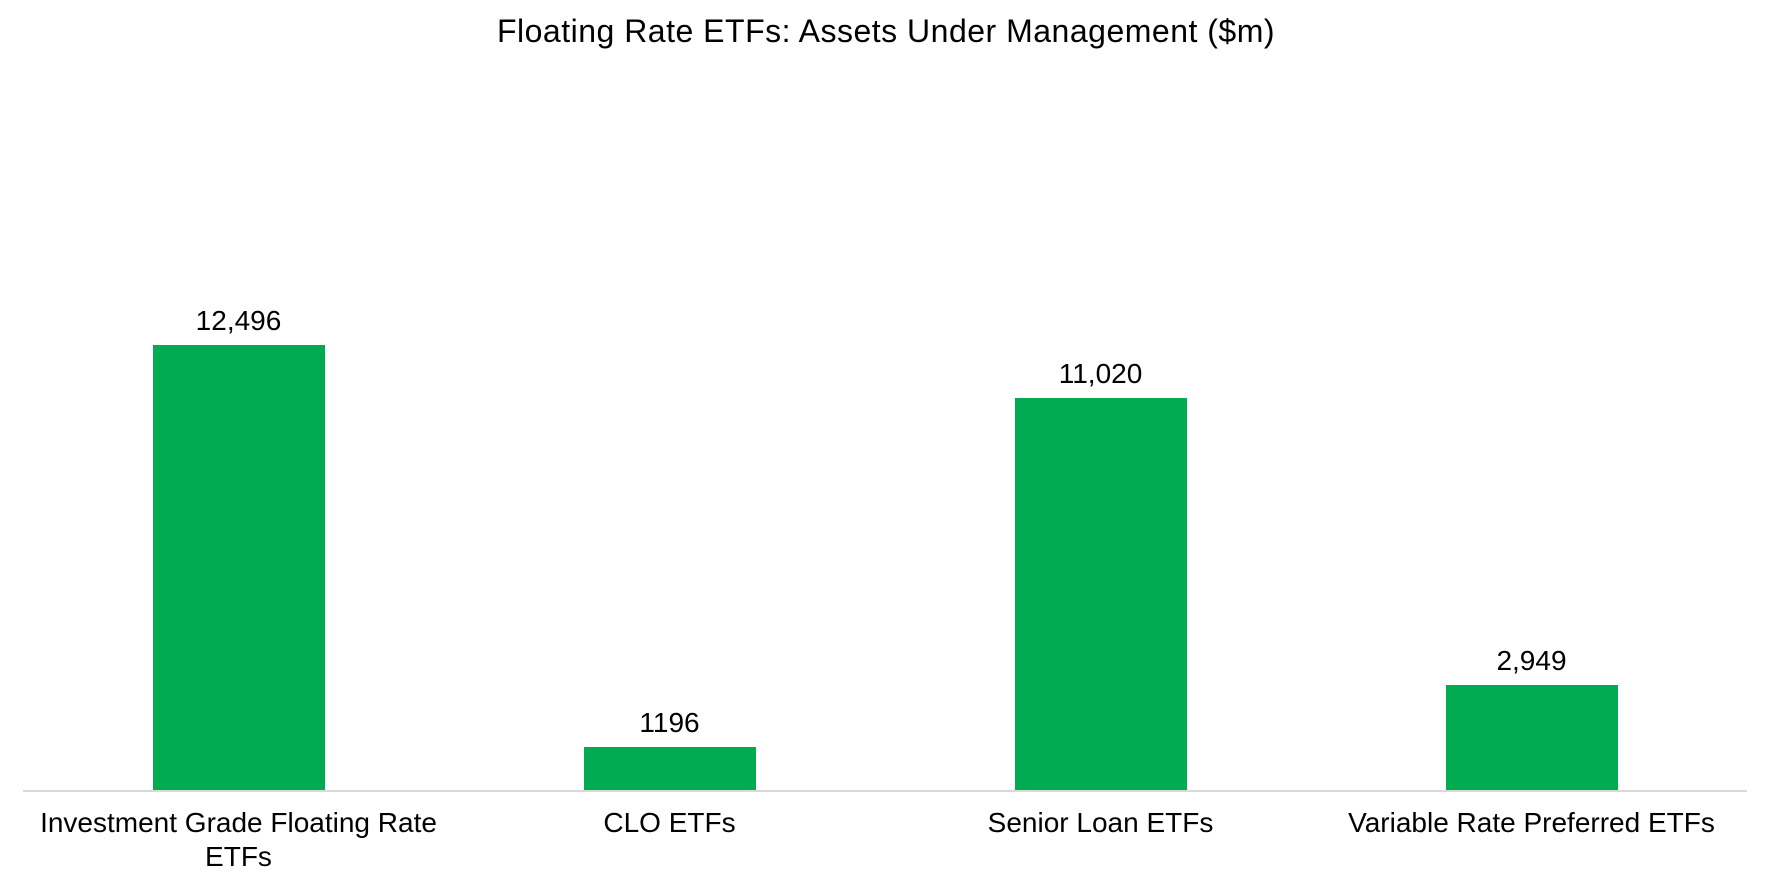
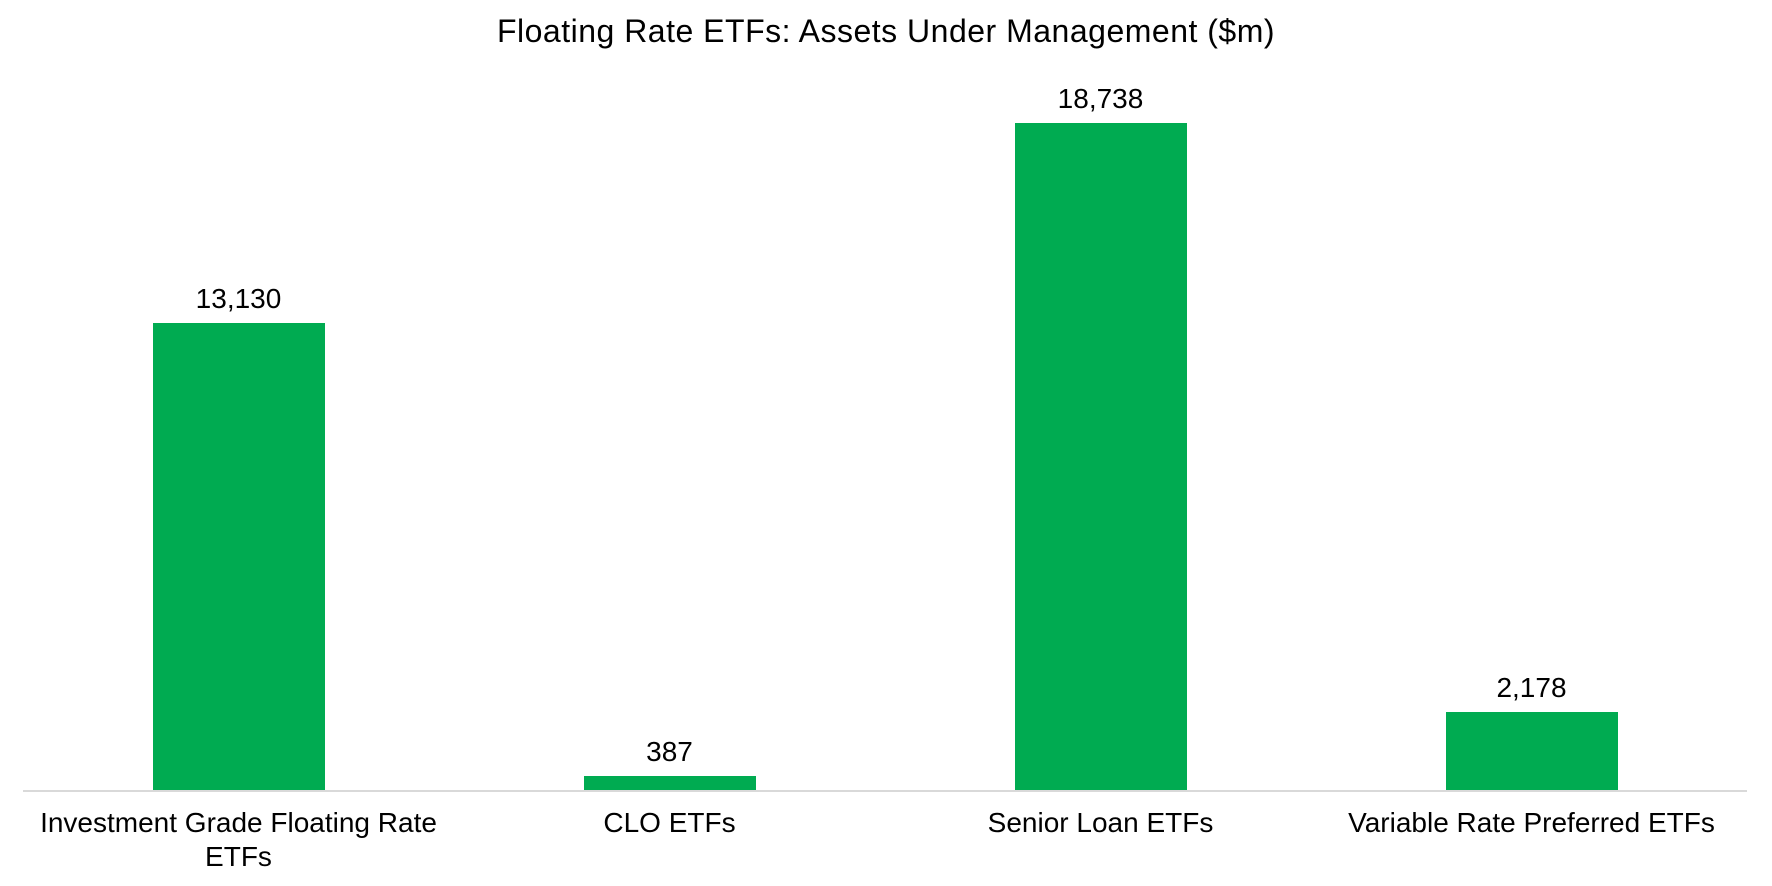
Investment Grade Floating Rate ETFs: 12,496 -> 13,130
CLO ETFs: 1196 -> 387
Senior Loan ETFs: 11,020 -> 18,738
Variable Rate Preferred ETFs: 2,949 -> 2,178
